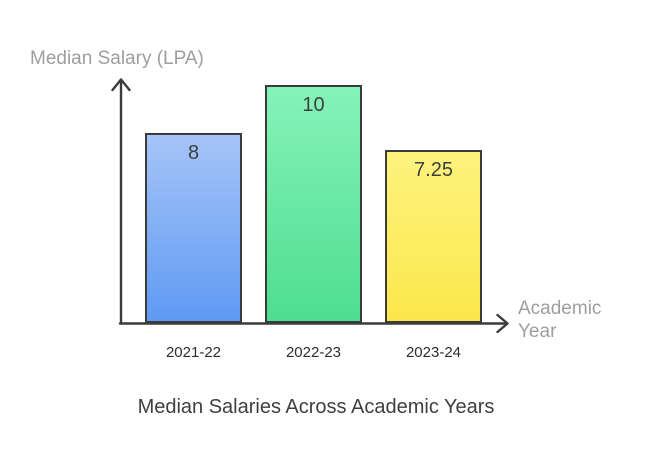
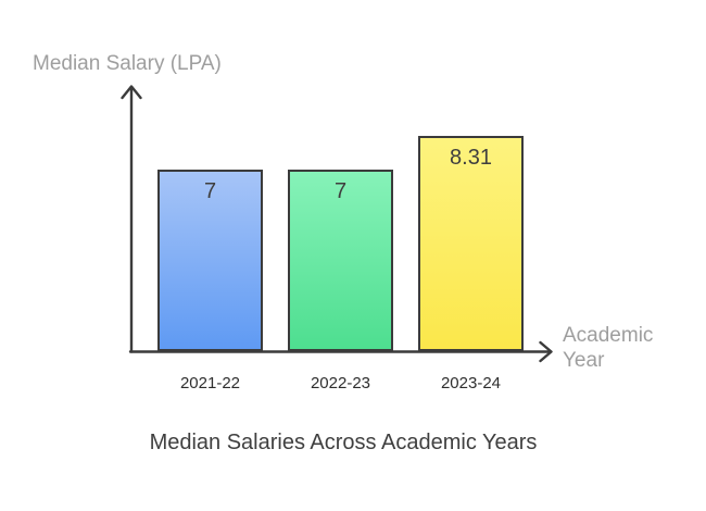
2021-22: 8 -> 7
2022-23: 10 -> 7
2023-24: 7.25 -> 8.31
